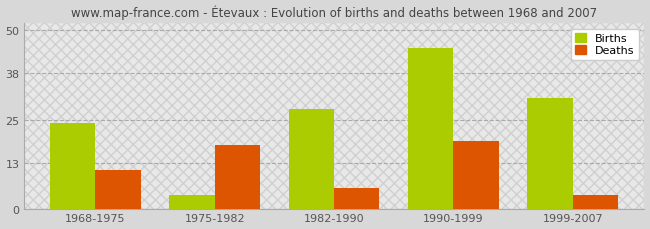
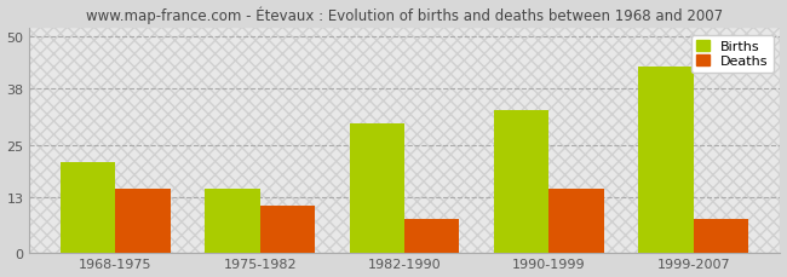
Births/1968-1975: 24 -> 21
Deaths/1968-1975: 11 -> 15
Births/1975-1982: 4 -> 15
Deaths/1975-1982: 18 -> 11
Births/1982-1990: 28 -> 30
Deaths/1982-1990: 6 -> 8
Births/1990-1999: 45 -> 33
Deaths/1990-1999: 19 -> 15
Births/1999-2007: 31 -> 43
Deaths/1999-2007: 4 -> 8
